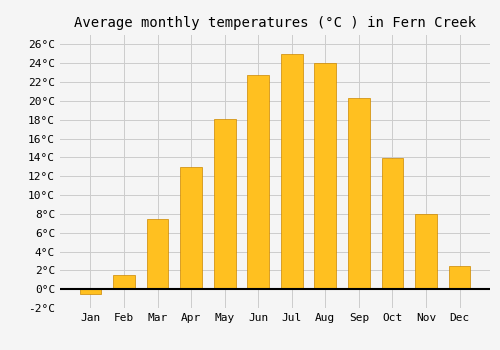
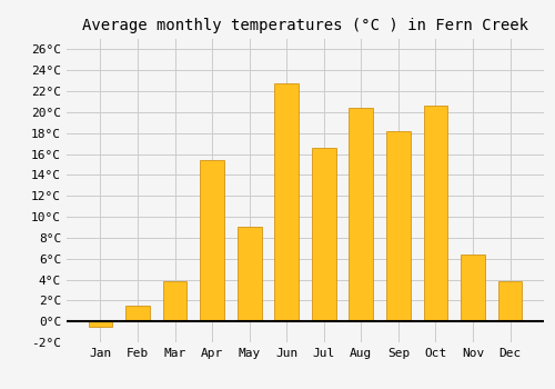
Mar: 7.5°C -> 3.8°C
Apr: 13.0°C -> 15.4°C
May: 18.1°C -> 9.0°C
Jul: 25.0°C -> 16.6°C
Aug: 24.0°C -> 20.4°C
Sep: 20.3°C -> 18.2°C
Oct: 13.9°C -> 20.6°C
Nov: 8.0°C -> 6.4°C
Dec: 2.5°C -> 3.8°C
